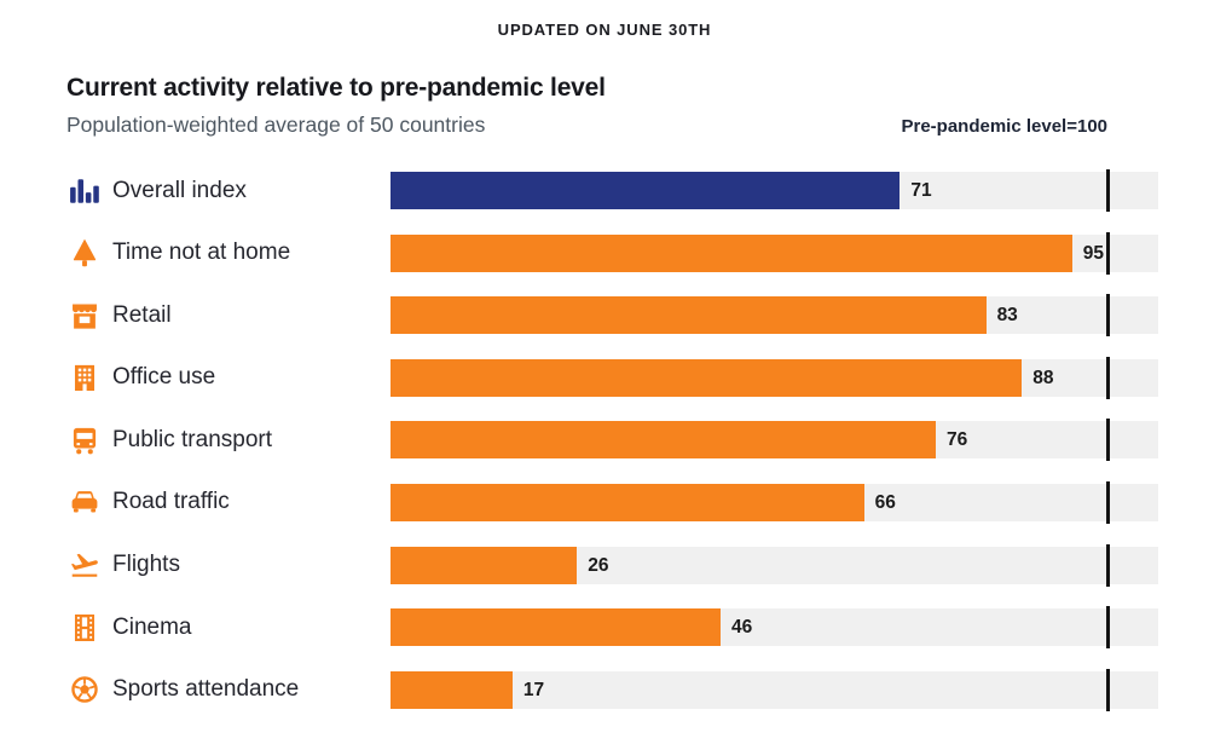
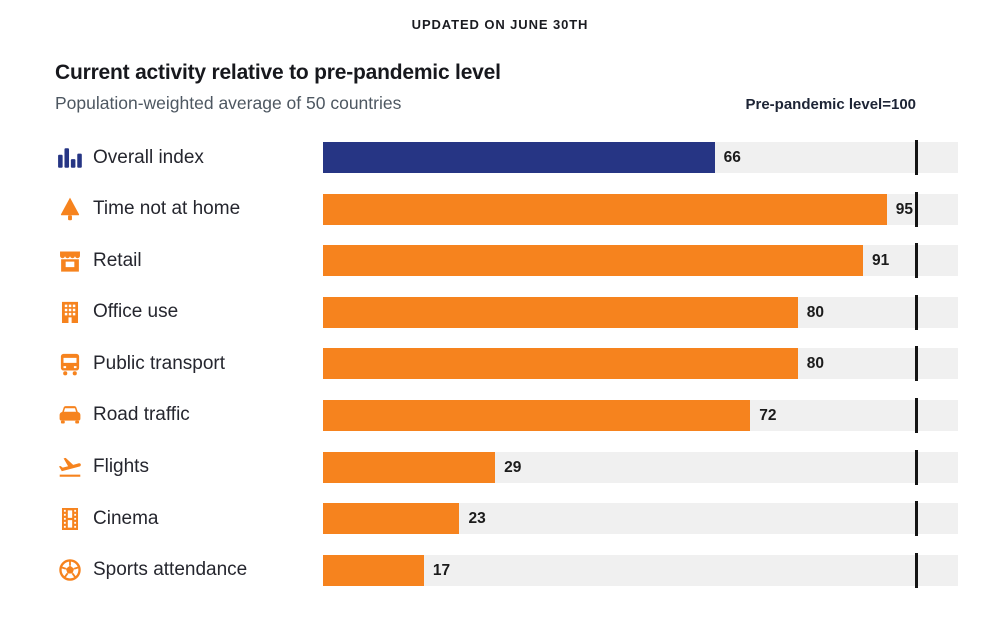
Overall index: 71 -> 66
Retail: 83 -> 91
Office use: 88 -> 80
Public transport: 76 -> 80
Road traffic: 66 -> 72
Flights: 26 -> 29
Cinema: 46 -> 23
